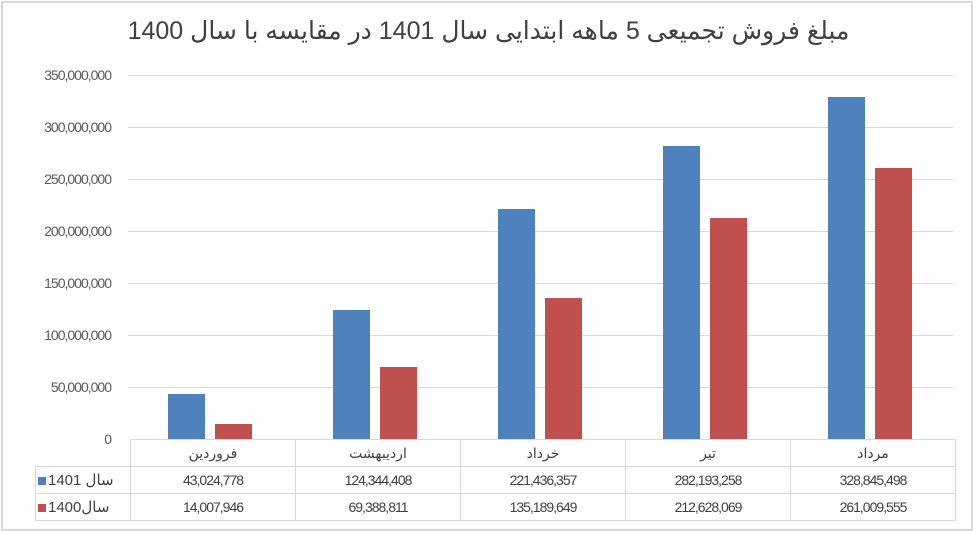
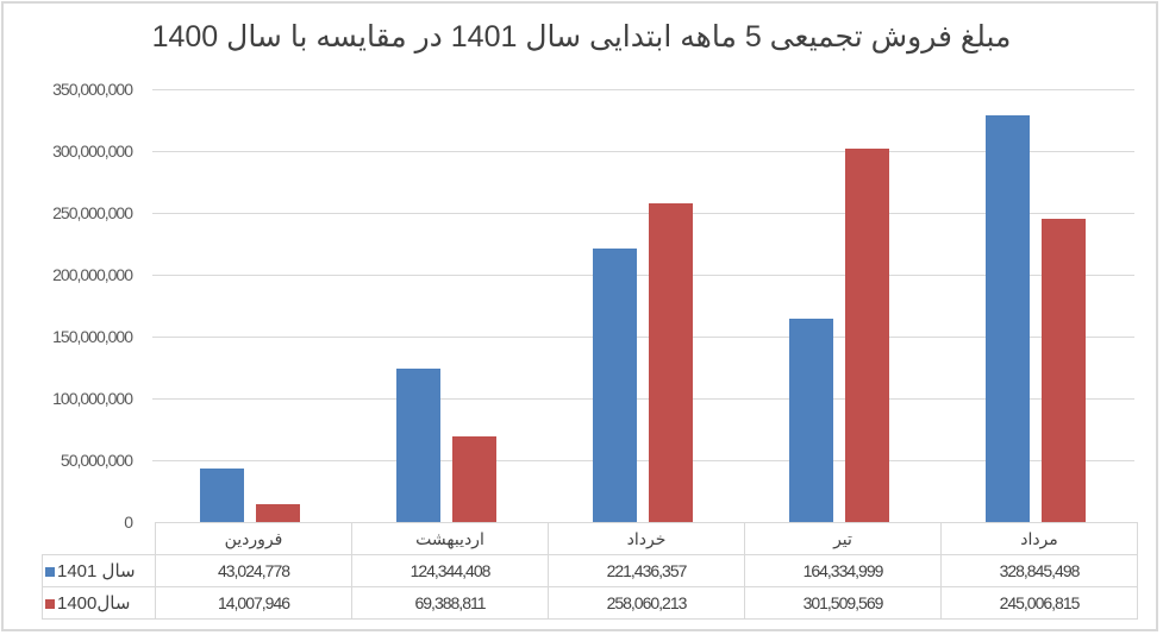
سال1400/خرداد: 135,189,649 -> 258,060,213
سال 1401/تیر: 282,193,258 -> 164,334,999
سال1400/تیر: 212,628,069 -> 301,509,569
سال1400/مرداد: 261,009,555 -> 245,006,815
